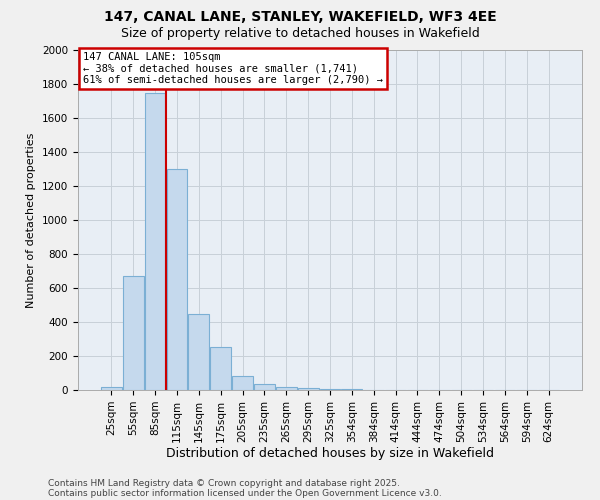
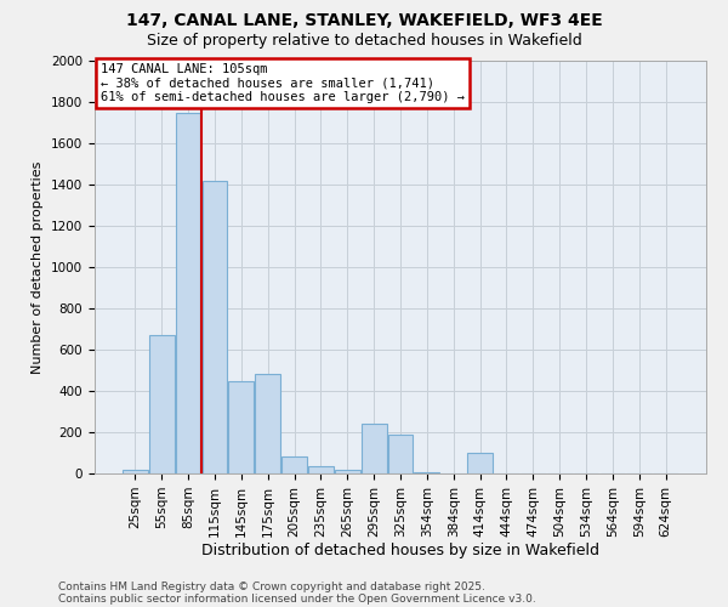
115sqm: 1300 -> 1420
175sqm: 260 -> 480
295sqm: 10 -> 240
325sqm: 0 -> 190
414sqm: 0 -> 100
